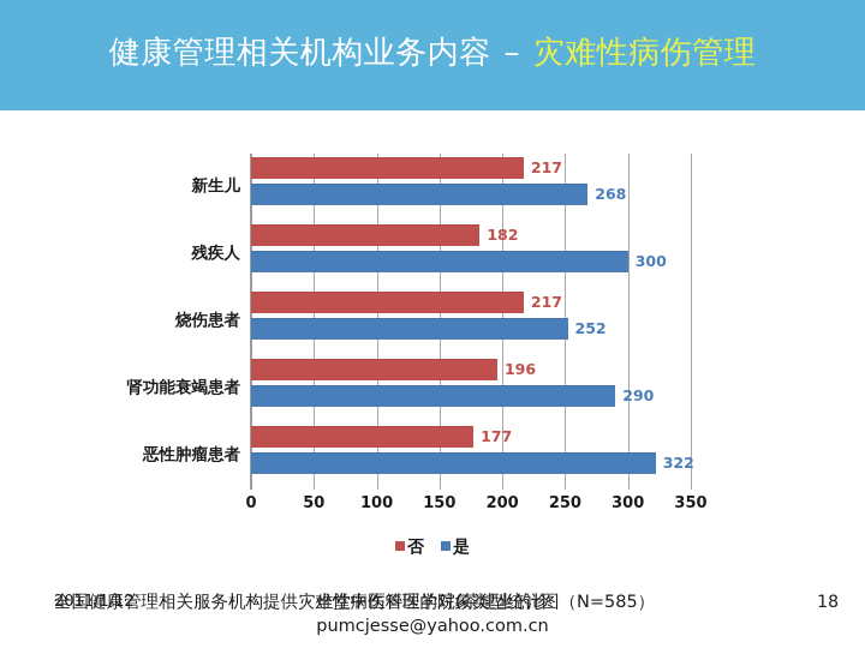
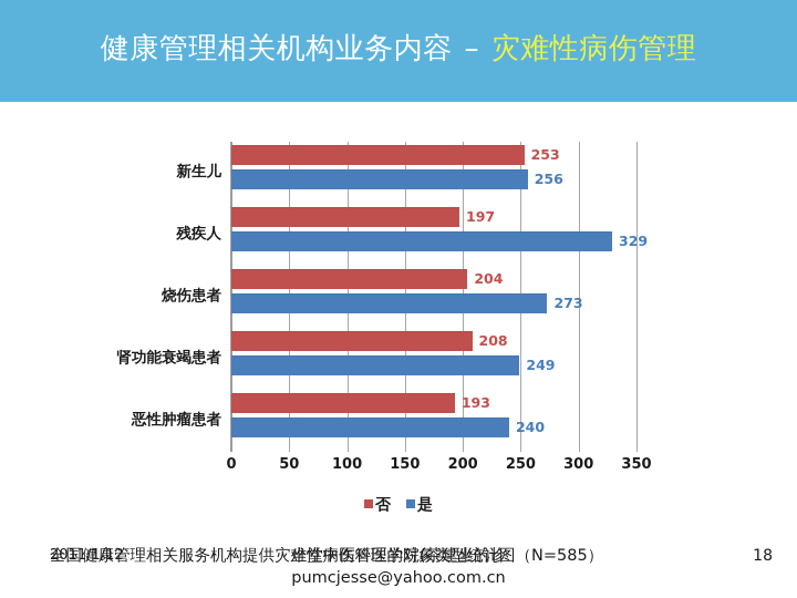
否/新生儿: 217 -> 253
是/新生儿: 268 -> 256
否/残疾人: 182 -> 197
是/残疾人: 300 -> 329
否/烧伤患者: 217 -> 204
是/烧伤患者: 252 -> 273
否/肾功能衰竭患者: 196 -> 208
是/肾功能衰竭患者: 290 -> 249
否/恶性肿瘤患者: 177 -> 193
是/恶性肿瘤患者: 322 -> 240
